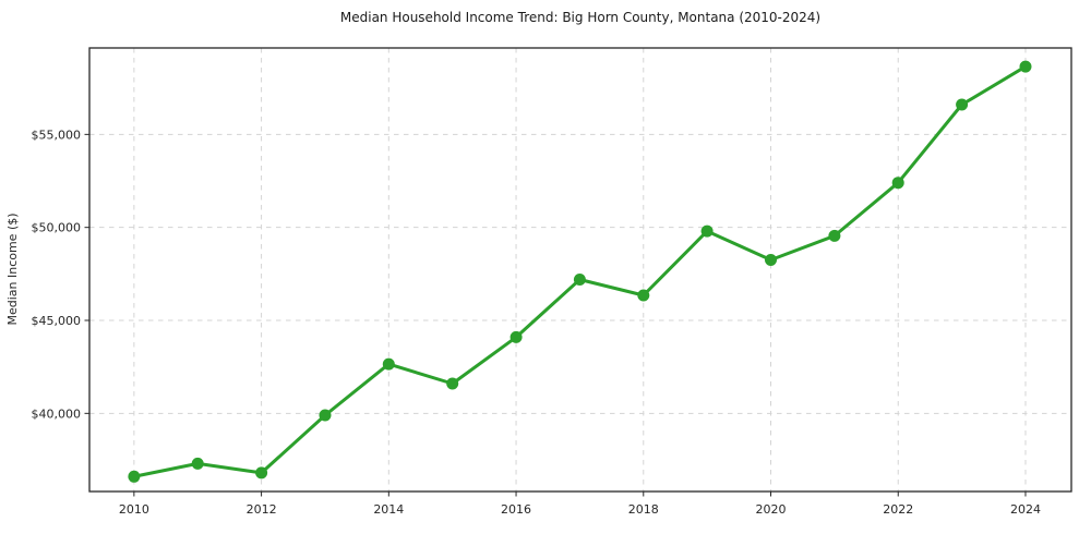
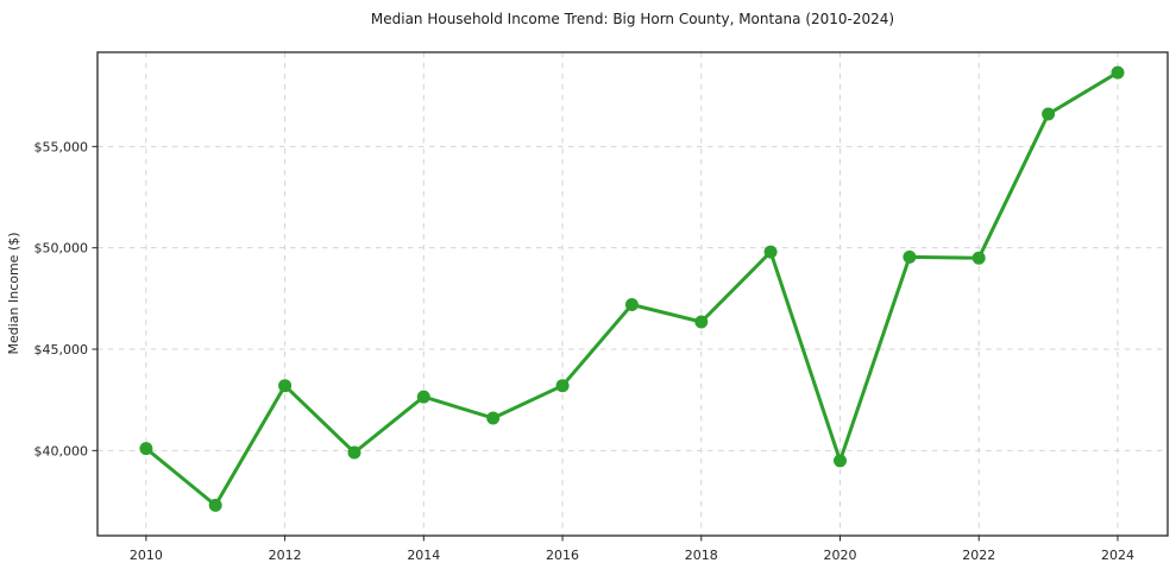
2010: $36600 -> $40100
2012: $36800 -> $43200
2016: $44100 -> $43200
2020: $48200 -> $39500
2022: $52400 -> $49500
